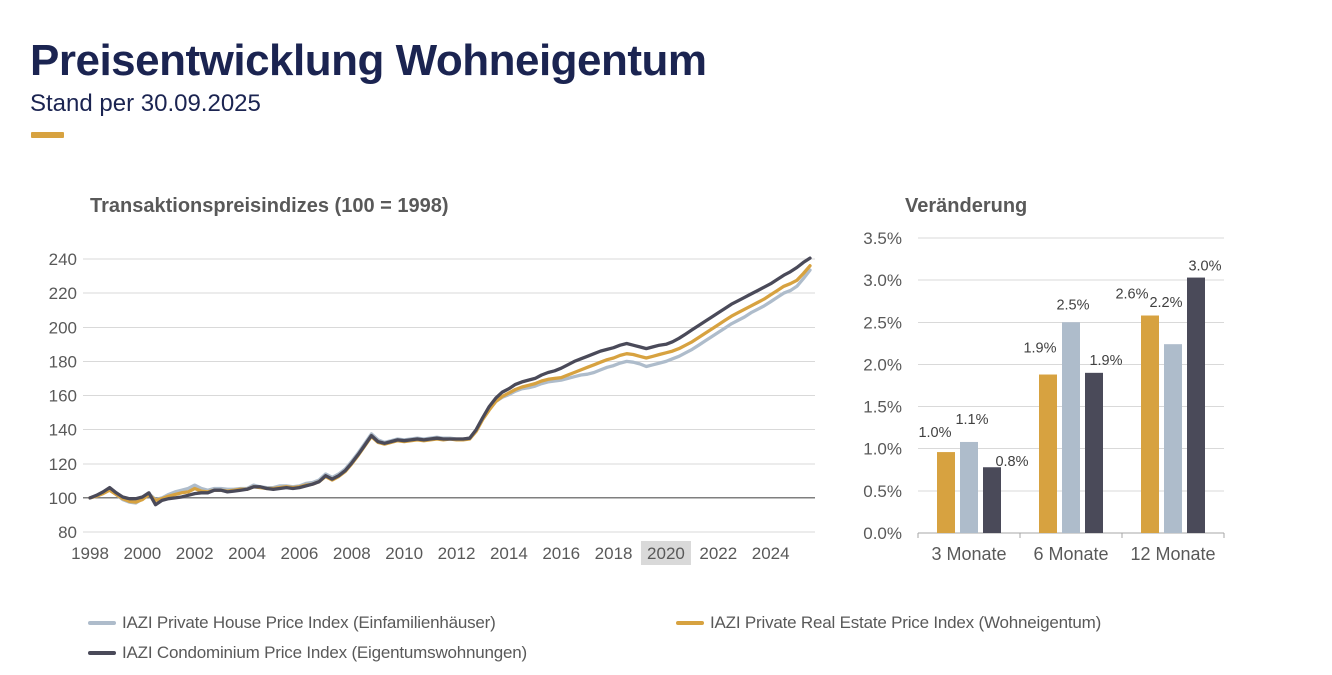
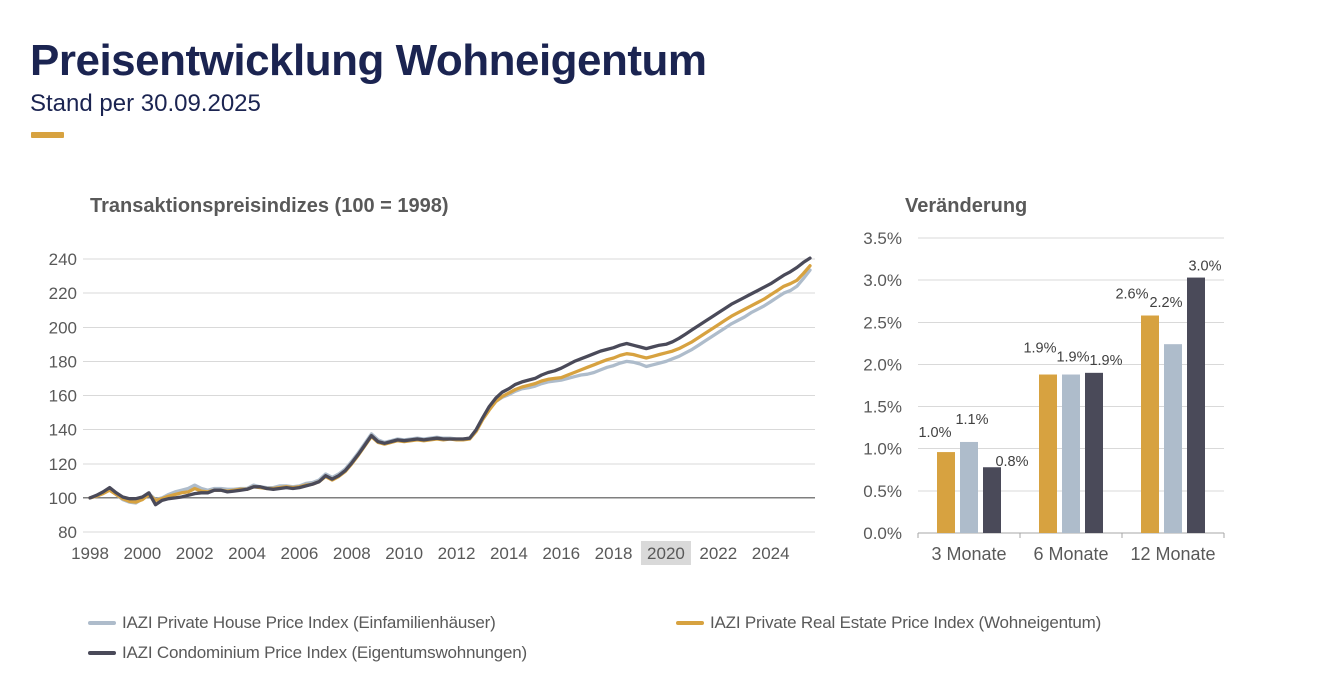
Veränderung/IAZI Private House Price Index (Einfamilienhäuser)/6 Monate: 2.5% -> 1.9%
